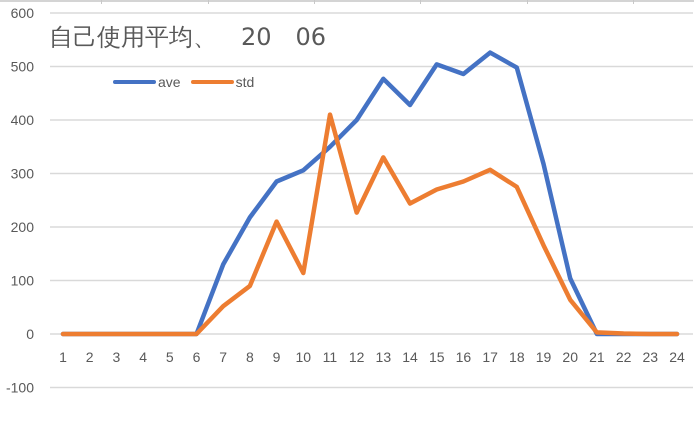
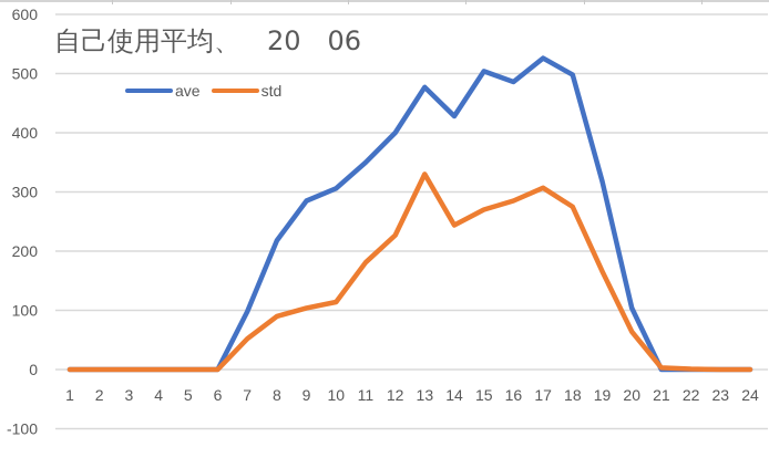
ave/7: 130 -> 100
std/9: 210 -> 100
std/11: 410 -> 180
